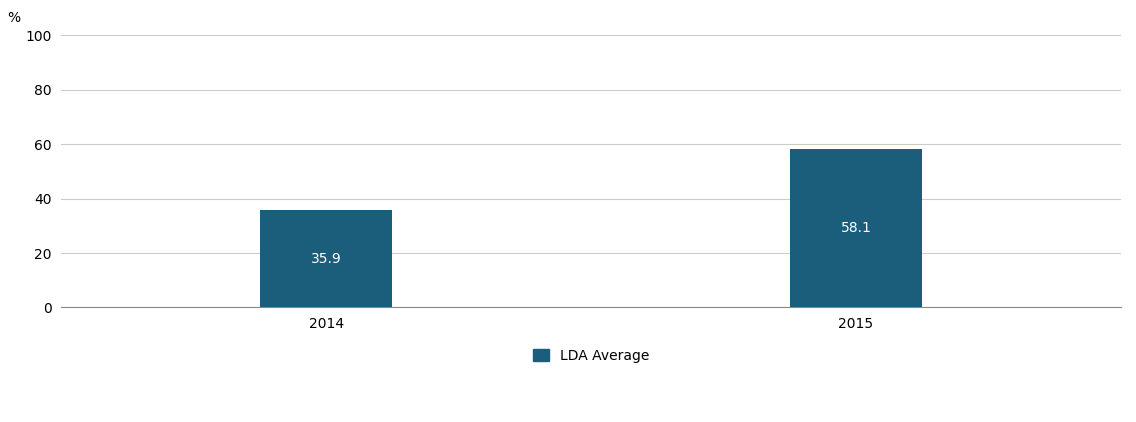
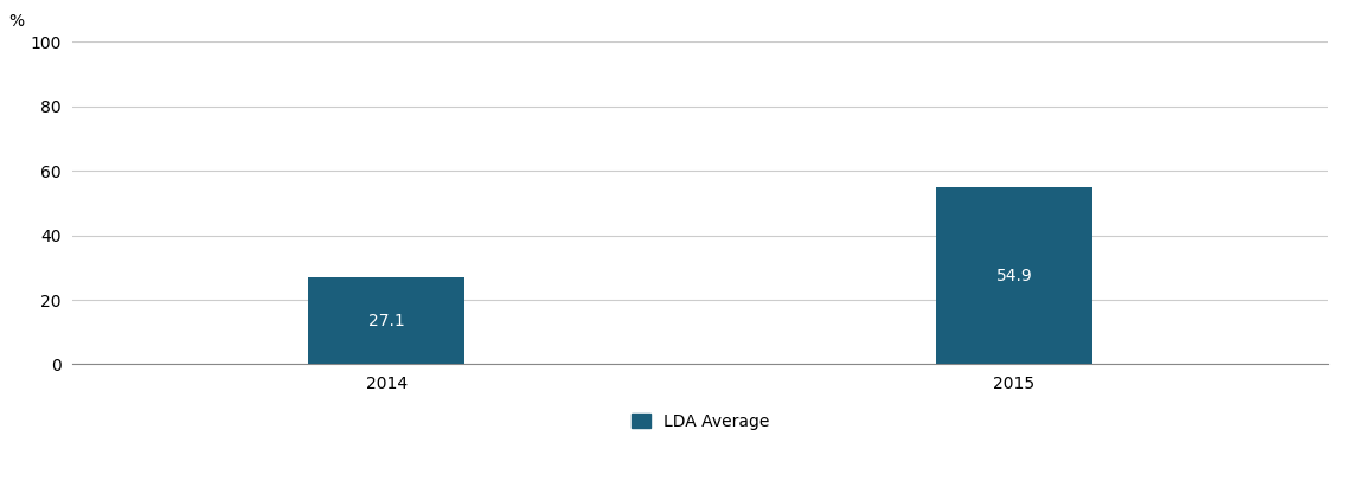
2014: 35.9 -> 27.1
2015: 58.1 -> 54.9
